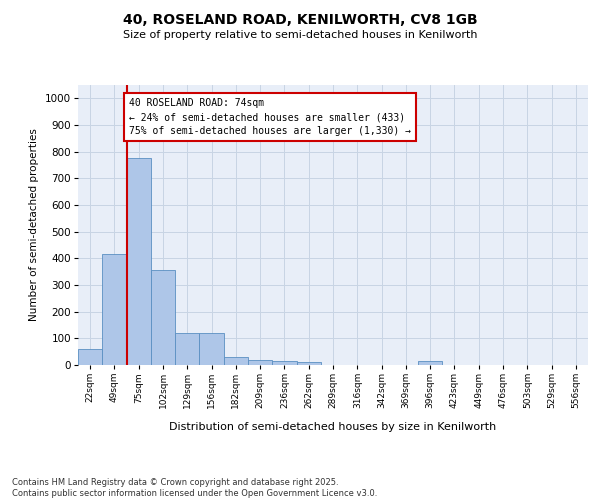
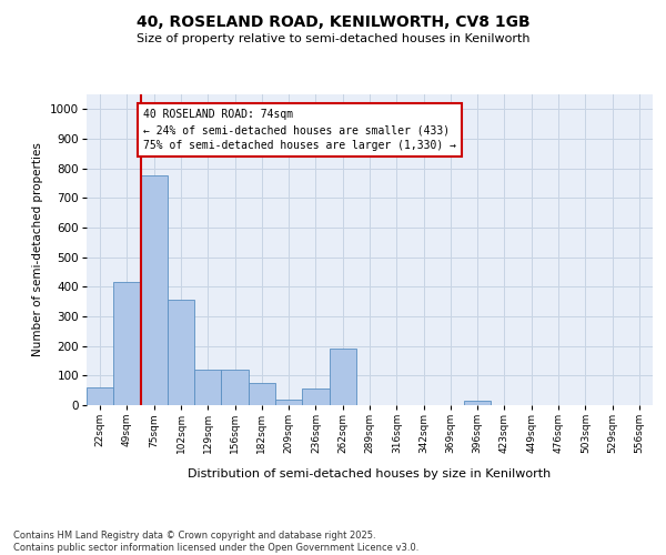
182sqm: 30 -> 75
236sqm: 15 -> 55
262sqm: 10 -> 190
